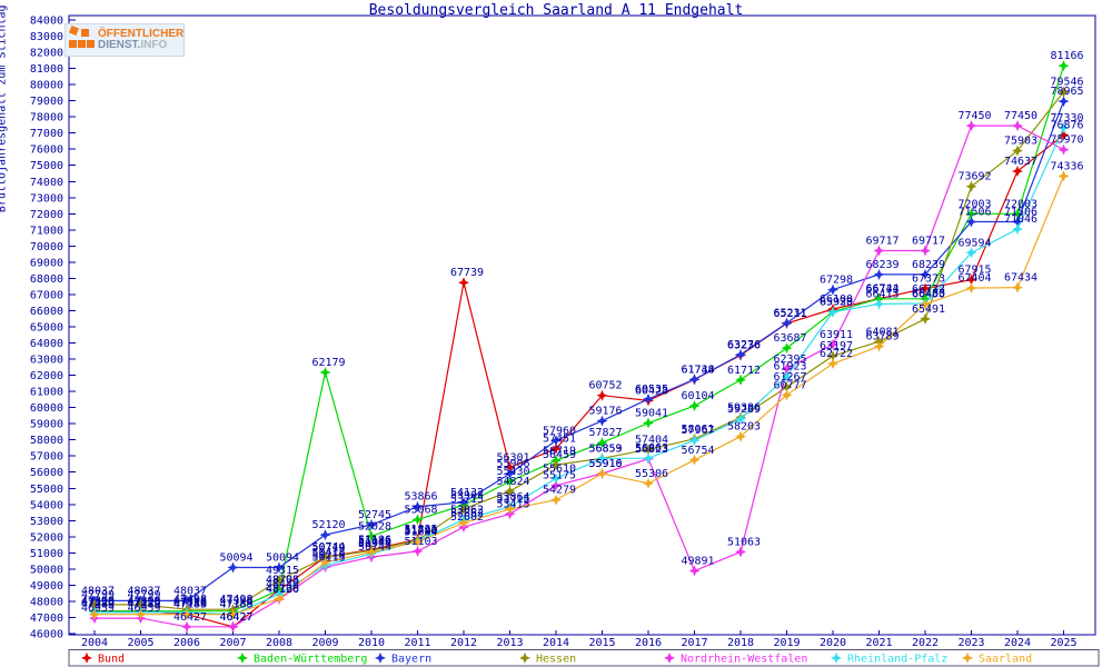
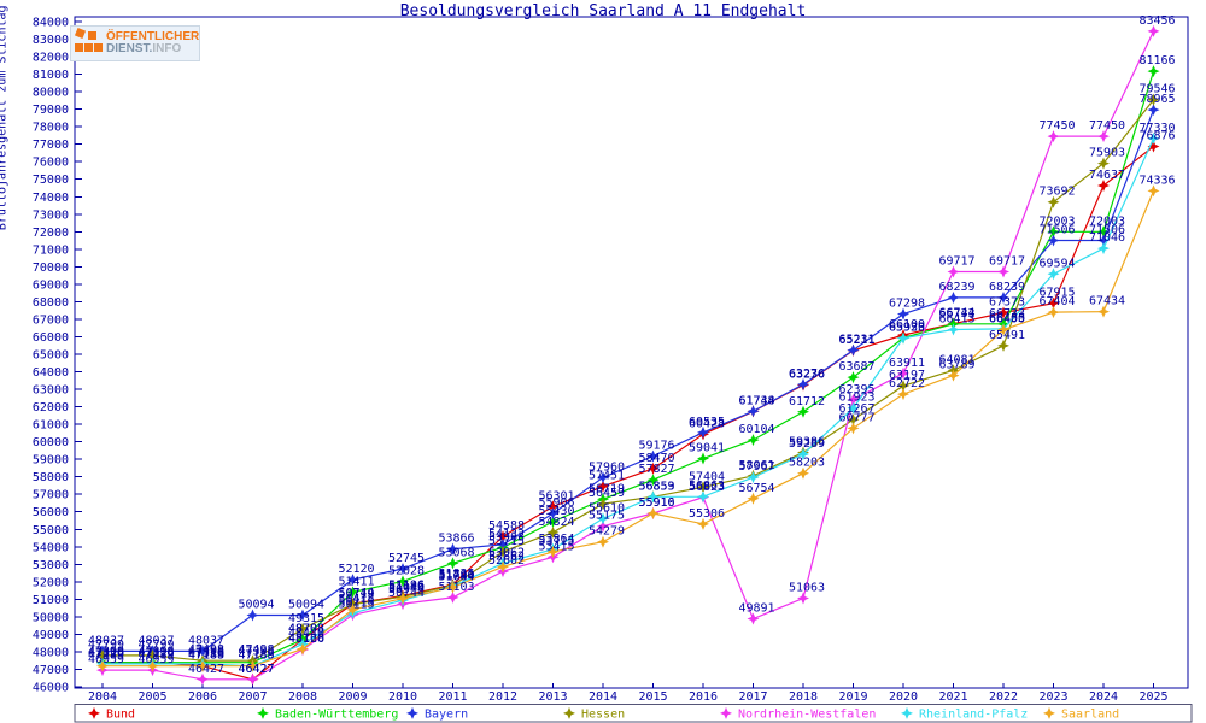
Baden-Württemberg/2009: 62179 -> 51411
Bund/2012: 67739 -> 54588
Bund/2015: 60752 -> 58470
Nordrhein-Westfalen/2025: 75970 -> 83456
